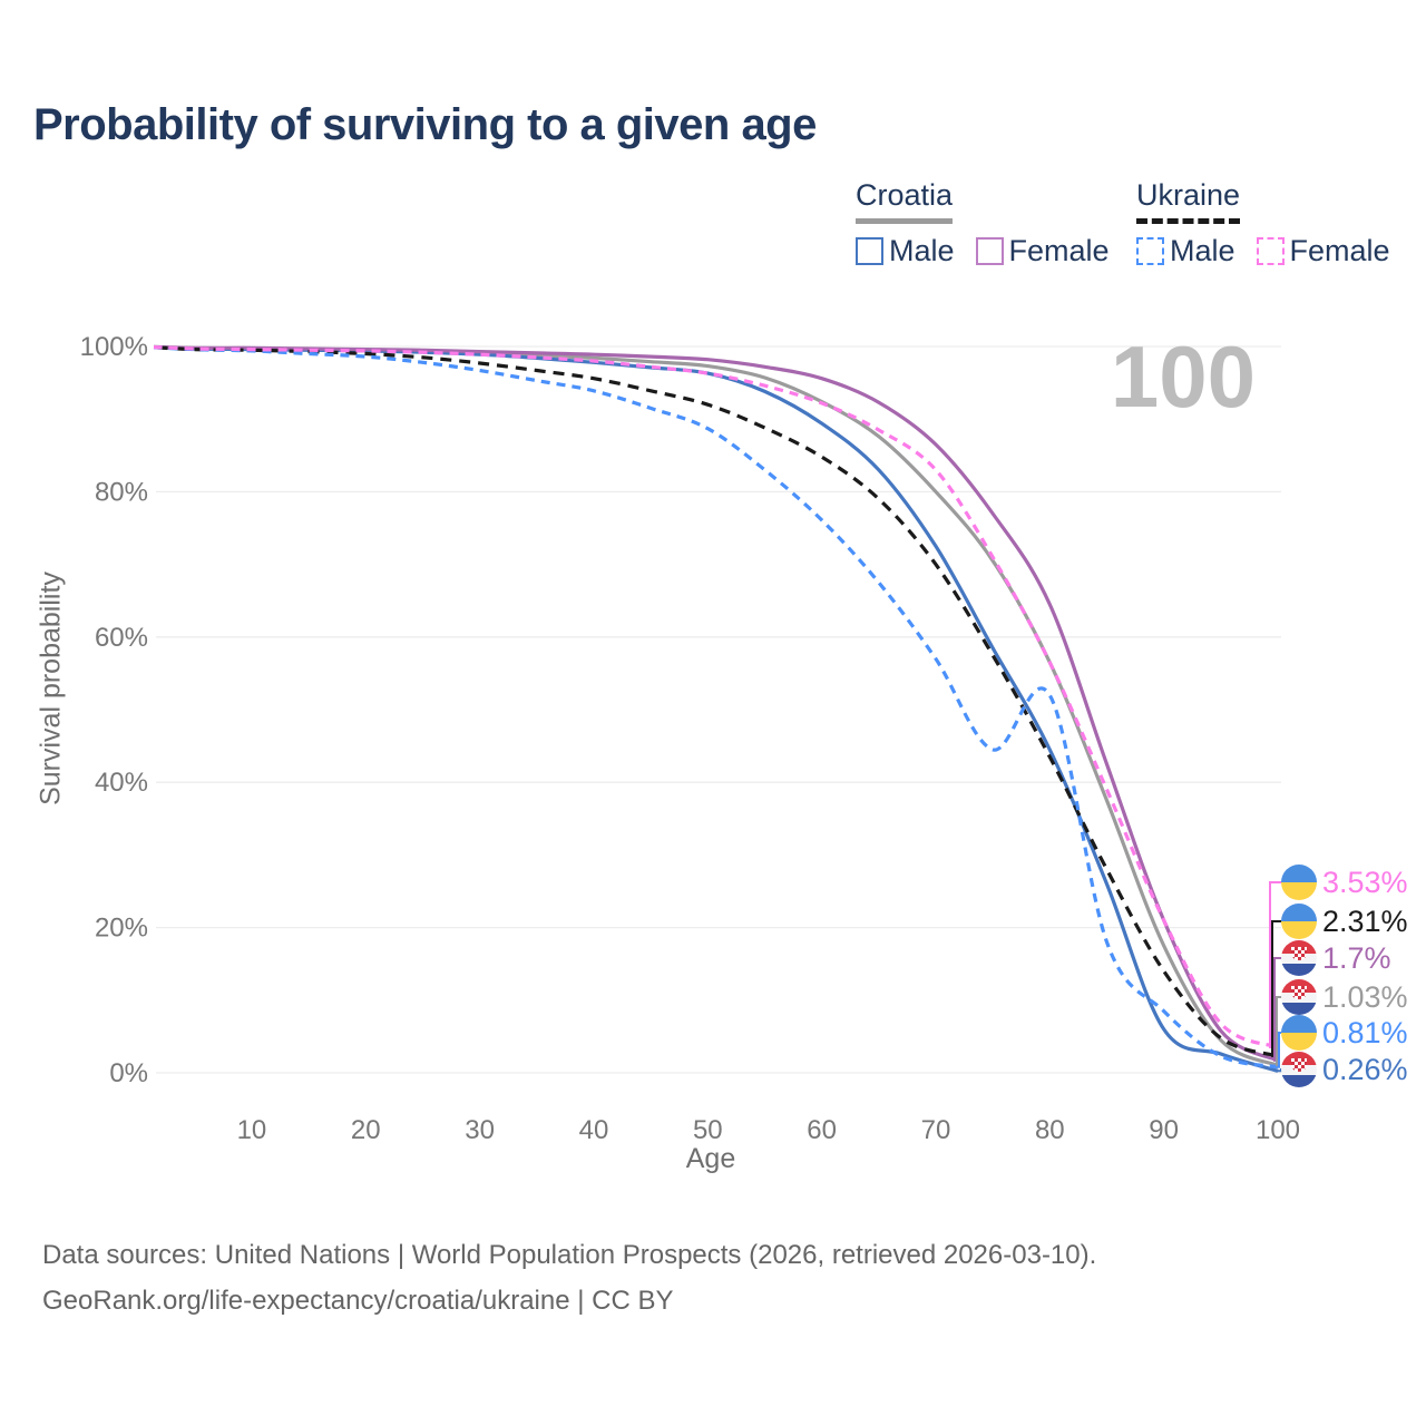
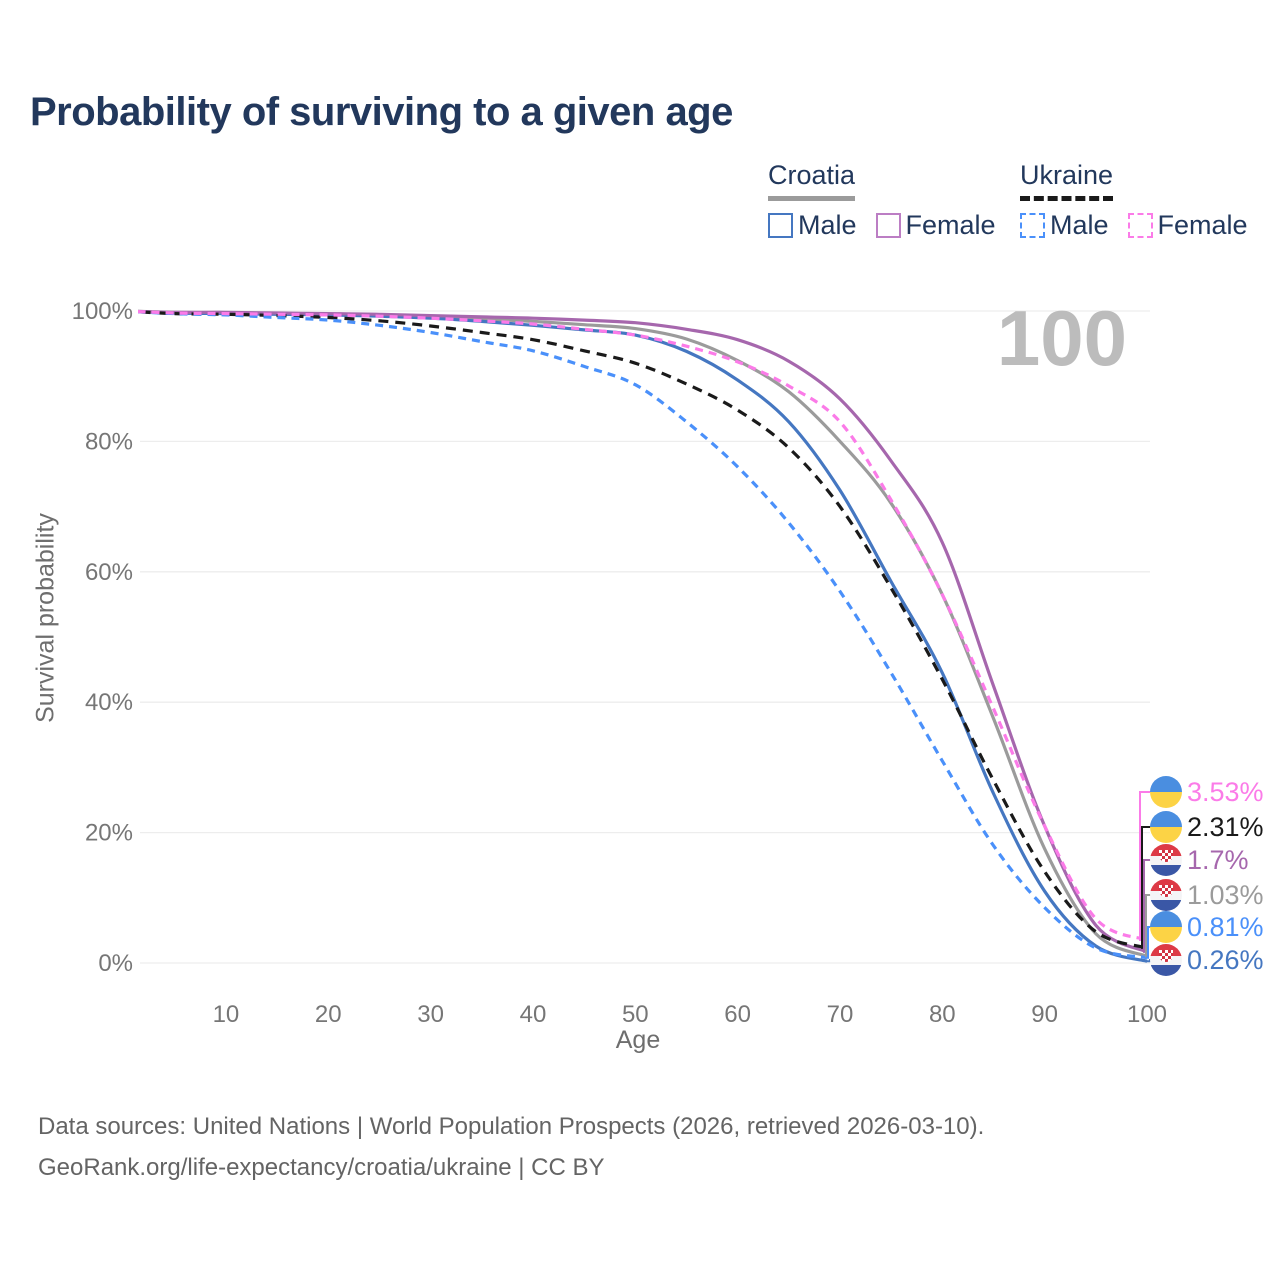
Ukraine Male/80: 52% -> 31%
Croatia Male/90: 6% -> 11%
